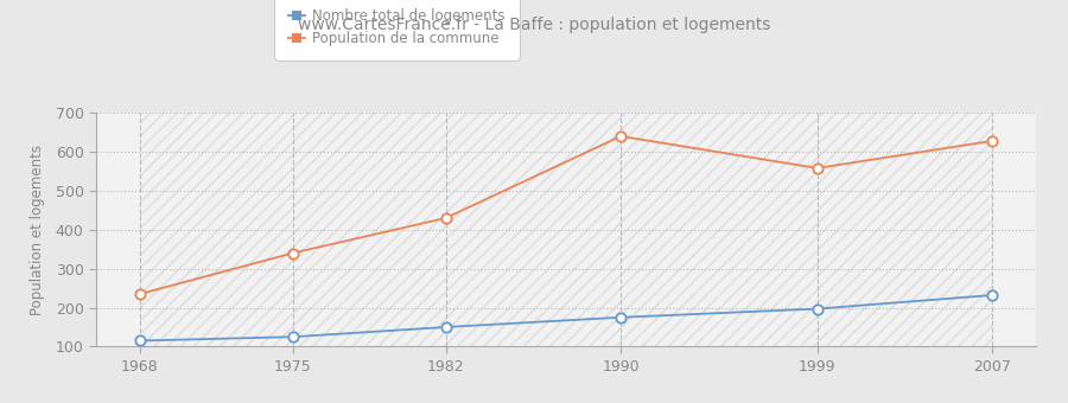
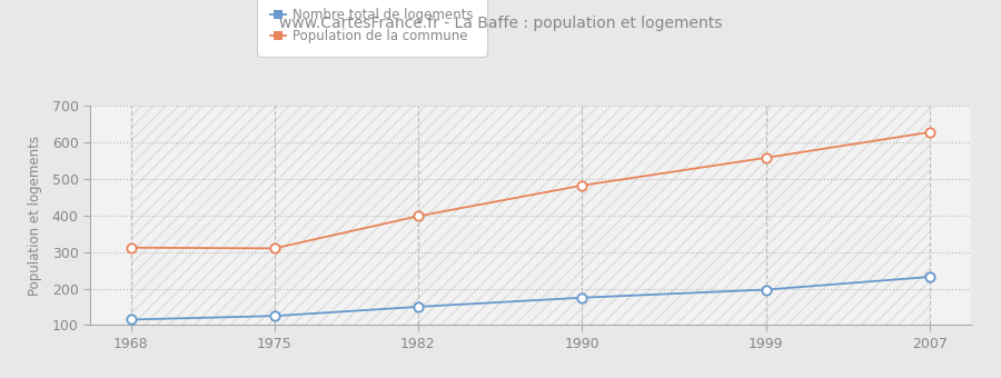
Population de la commune/1968: 235 -> 312
Population de la commune/1975: 340 -> 310
Population de la commune/1982: 430 -> 398
Population de la commune/1990: 640 -> 482
